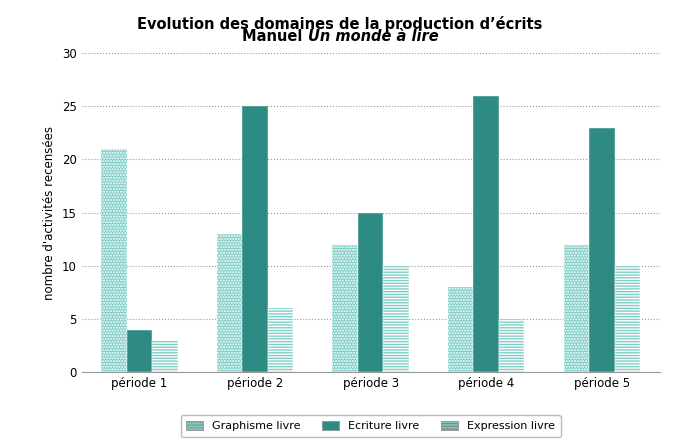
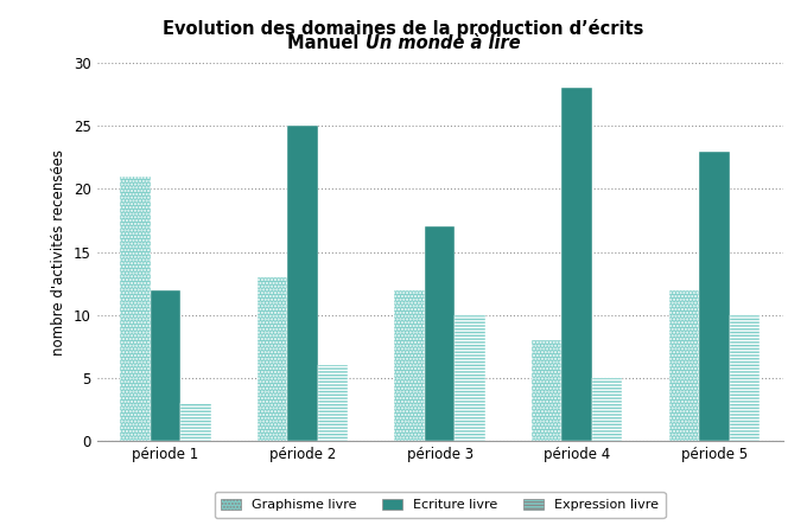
Ecriture livre/période 1: 4 -> 12
Ecriture livre/période 3: 15 -> 17
Ecriture livre/période 4: 26 -> 28
